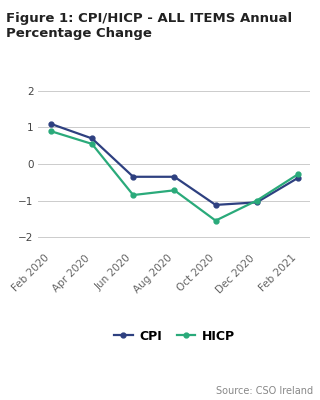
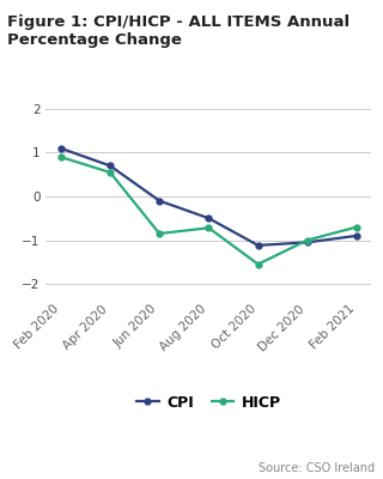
CPI/Jun 2020: -0.35 -> -0.10
CPI/Aug 2020: -0.35 -> -0.50
CPI/Feb 2021: -0.38 -> -0.90
HICP/Feb 2021: -0.28 -> -0.70
